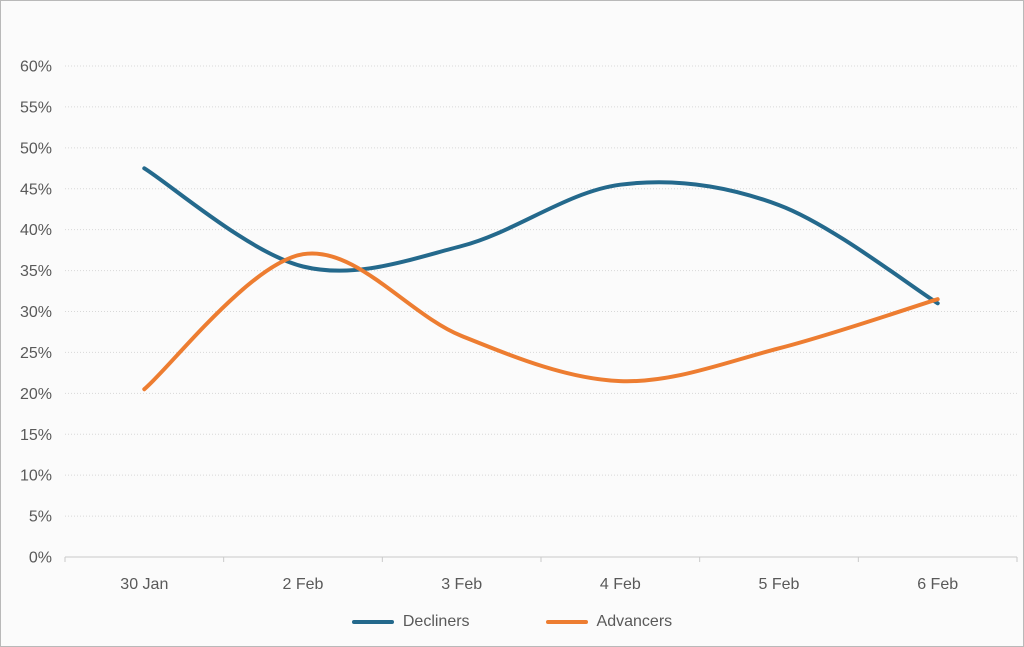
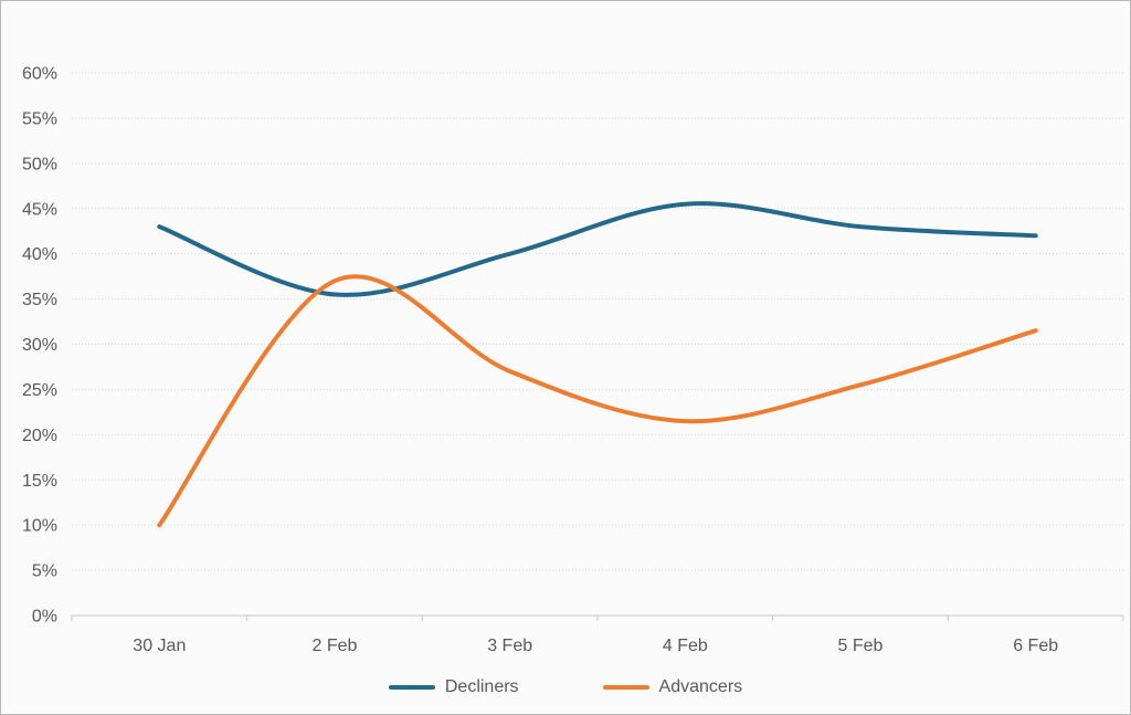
Decliners/30 Jan: 48% -> 43%
Advancers/30 Jan: 20% -> 10%
Decliners/3 Feb: 38% -> 40%
Decliners/6 Feb: 31% -> 42%
